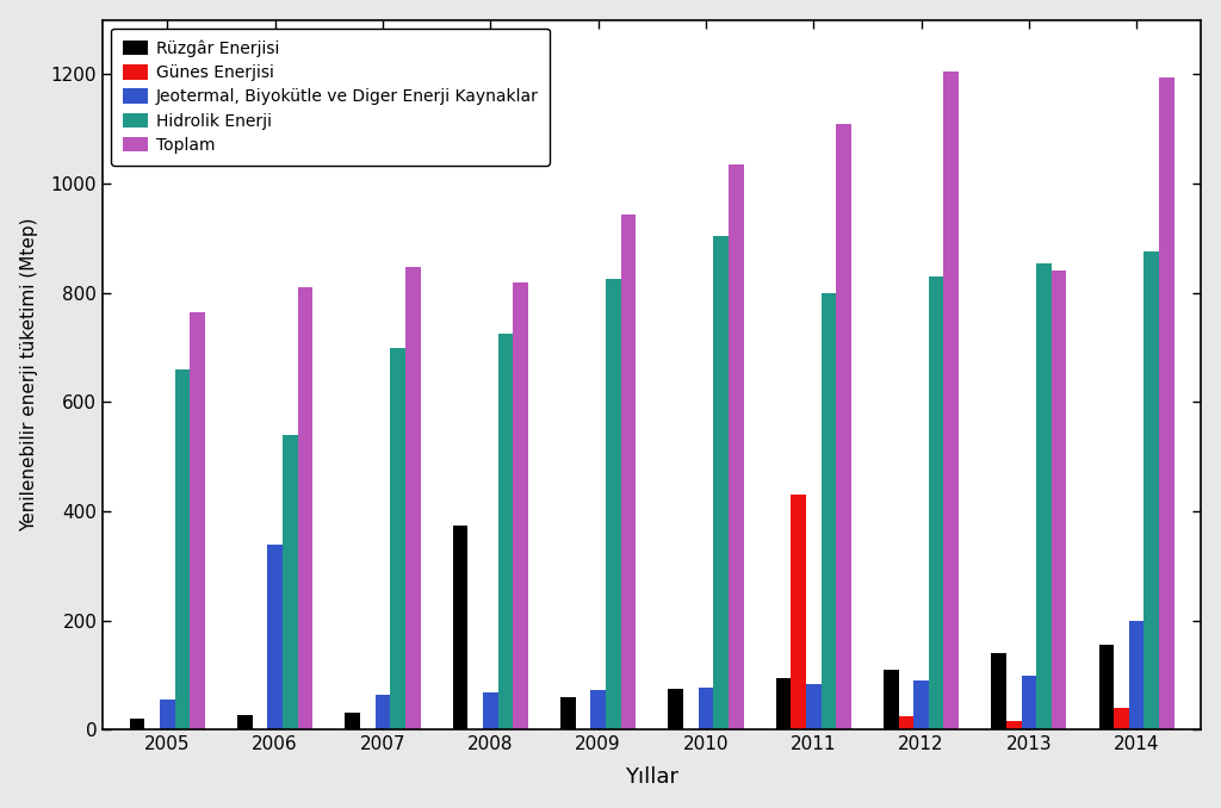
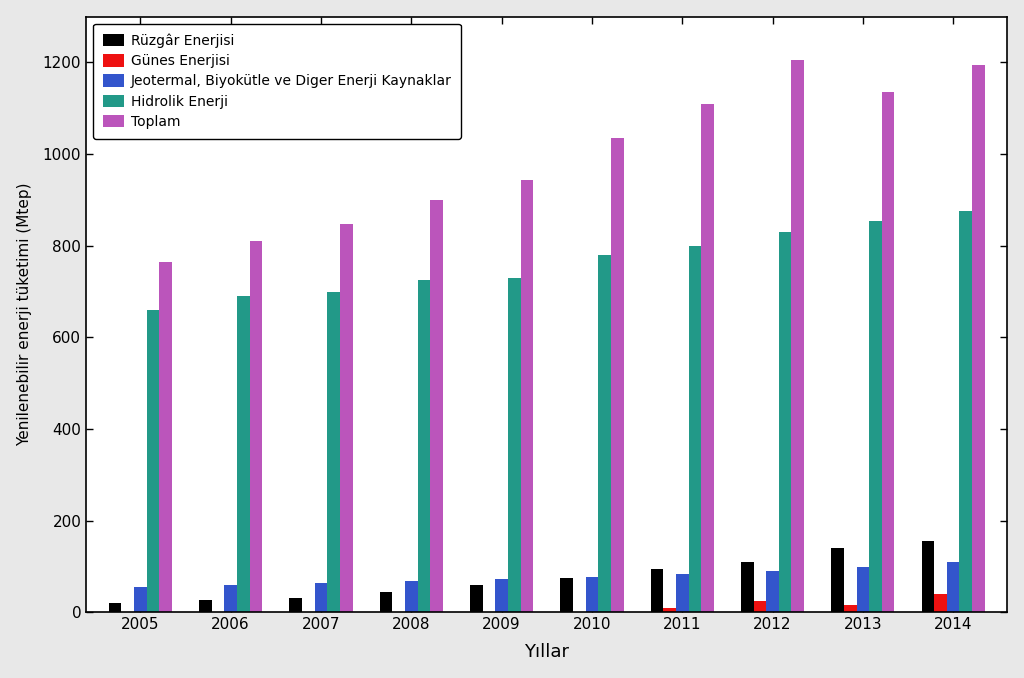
Jeotermal, Biyokütle ve Diger Enerji Kaynaklar/2006: 340 -> 60
Hidrolik Enerji/2006: 540 -> 690
Rüzgâr Enerjisi/2008: 375 -> 45
Toplam/2008: 820 -> 900
Hidrolik Enerji/2009: 825 -> 730
Hidrolik Enerji/2010: 905 -> 780
Günes Enerjisi/2011: 430 -> 10
Toplam/2013: 840 -> 1135
Jeotermal, Biyokütle ve Diger Enerji Kaynaklar/2014: 200 -> 110
